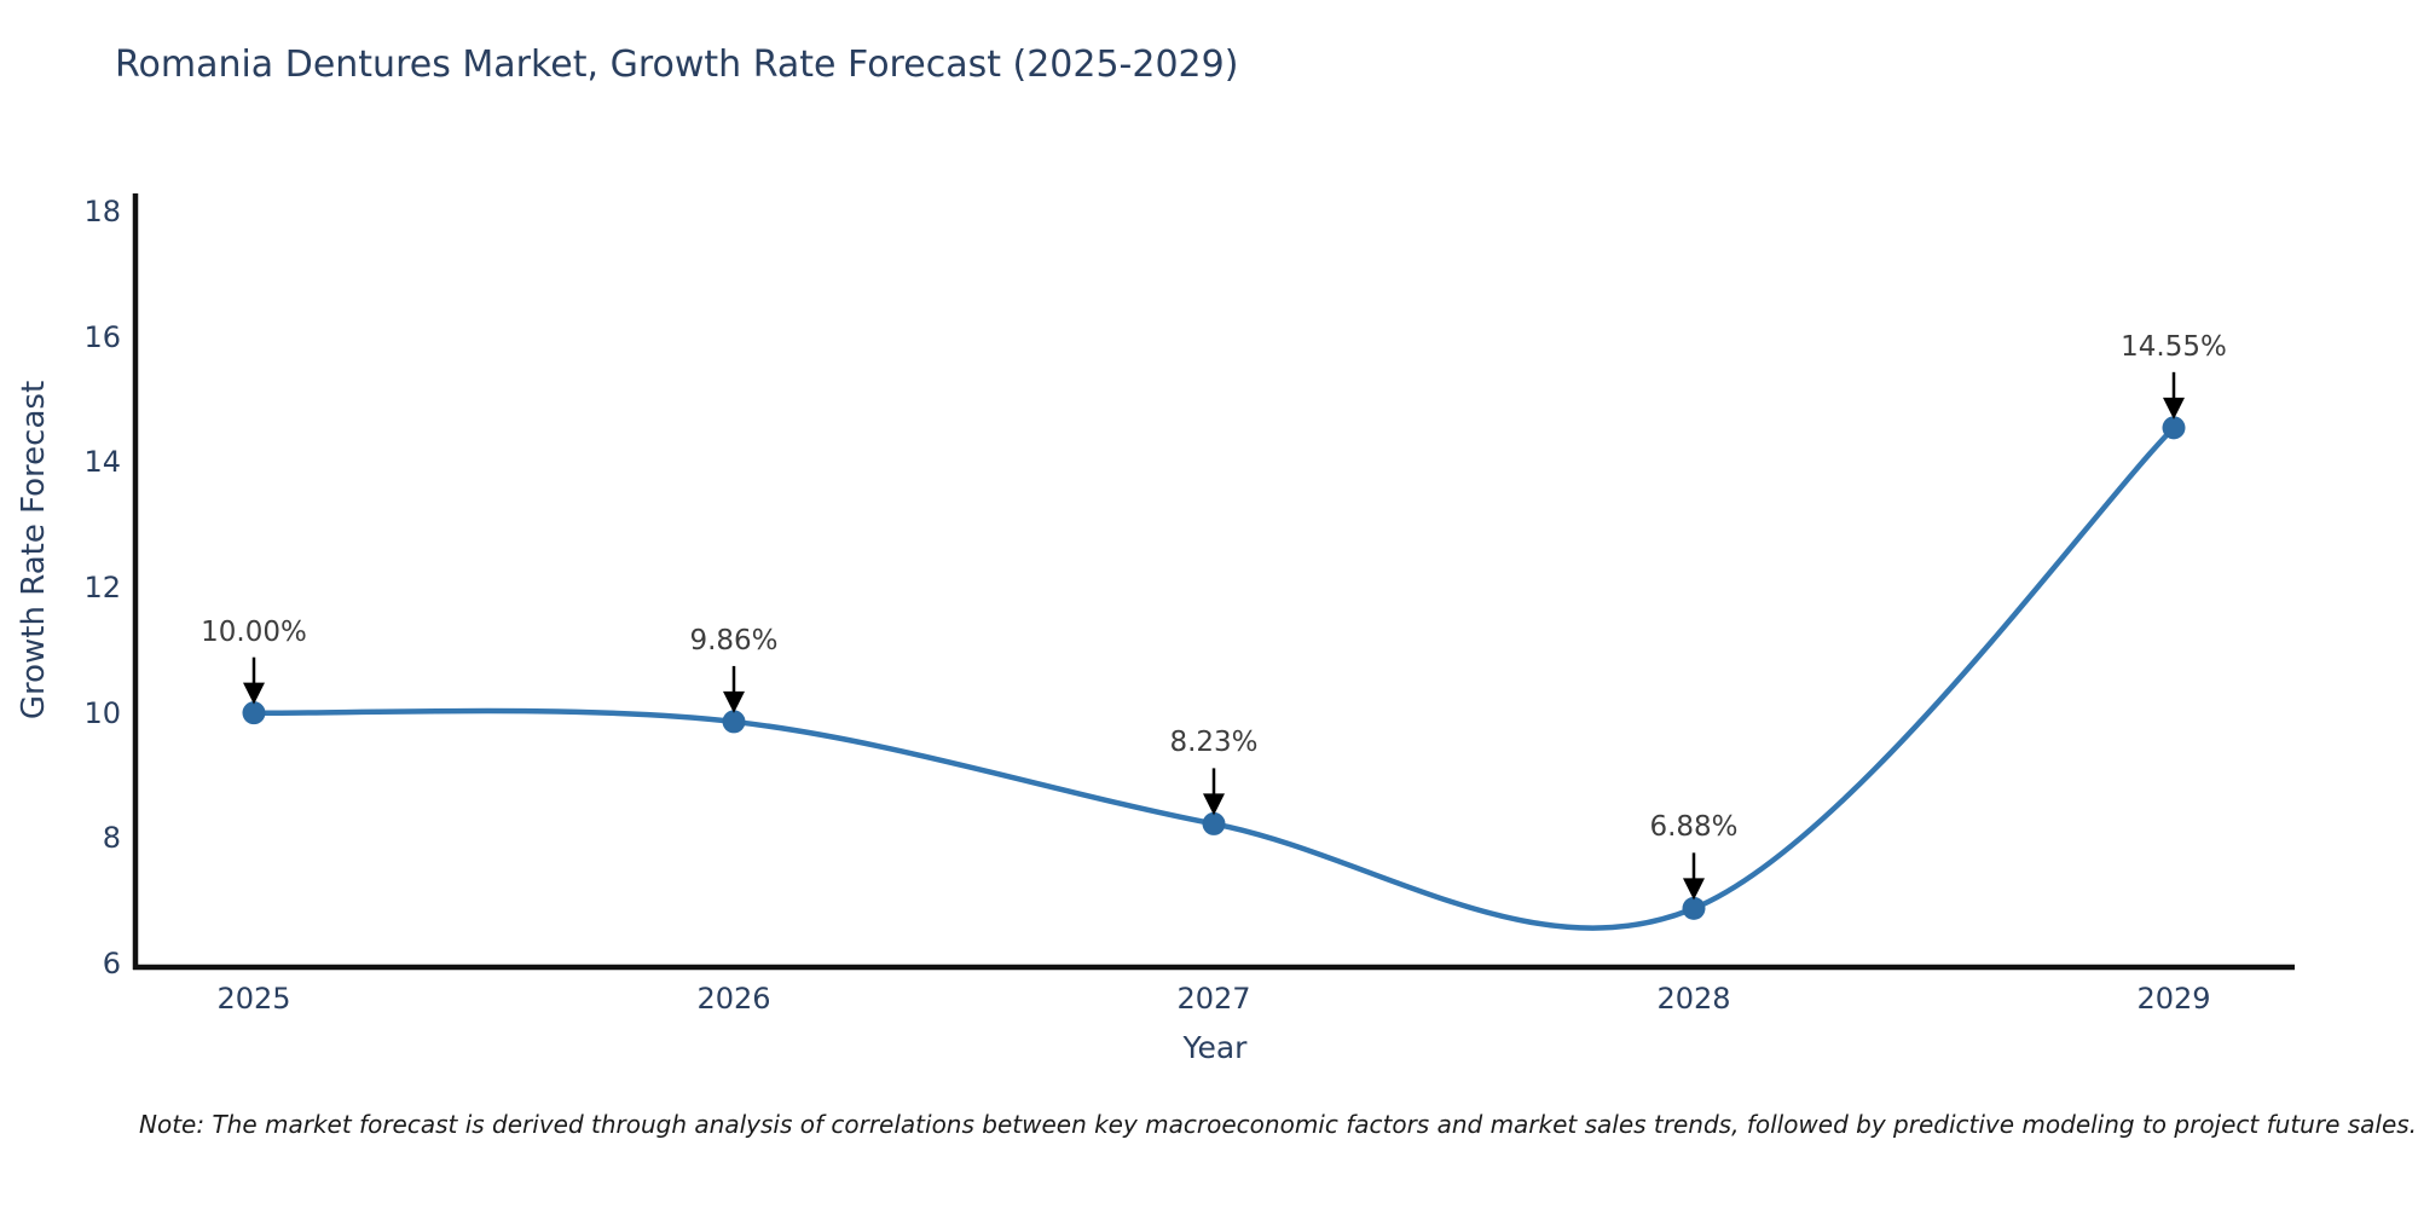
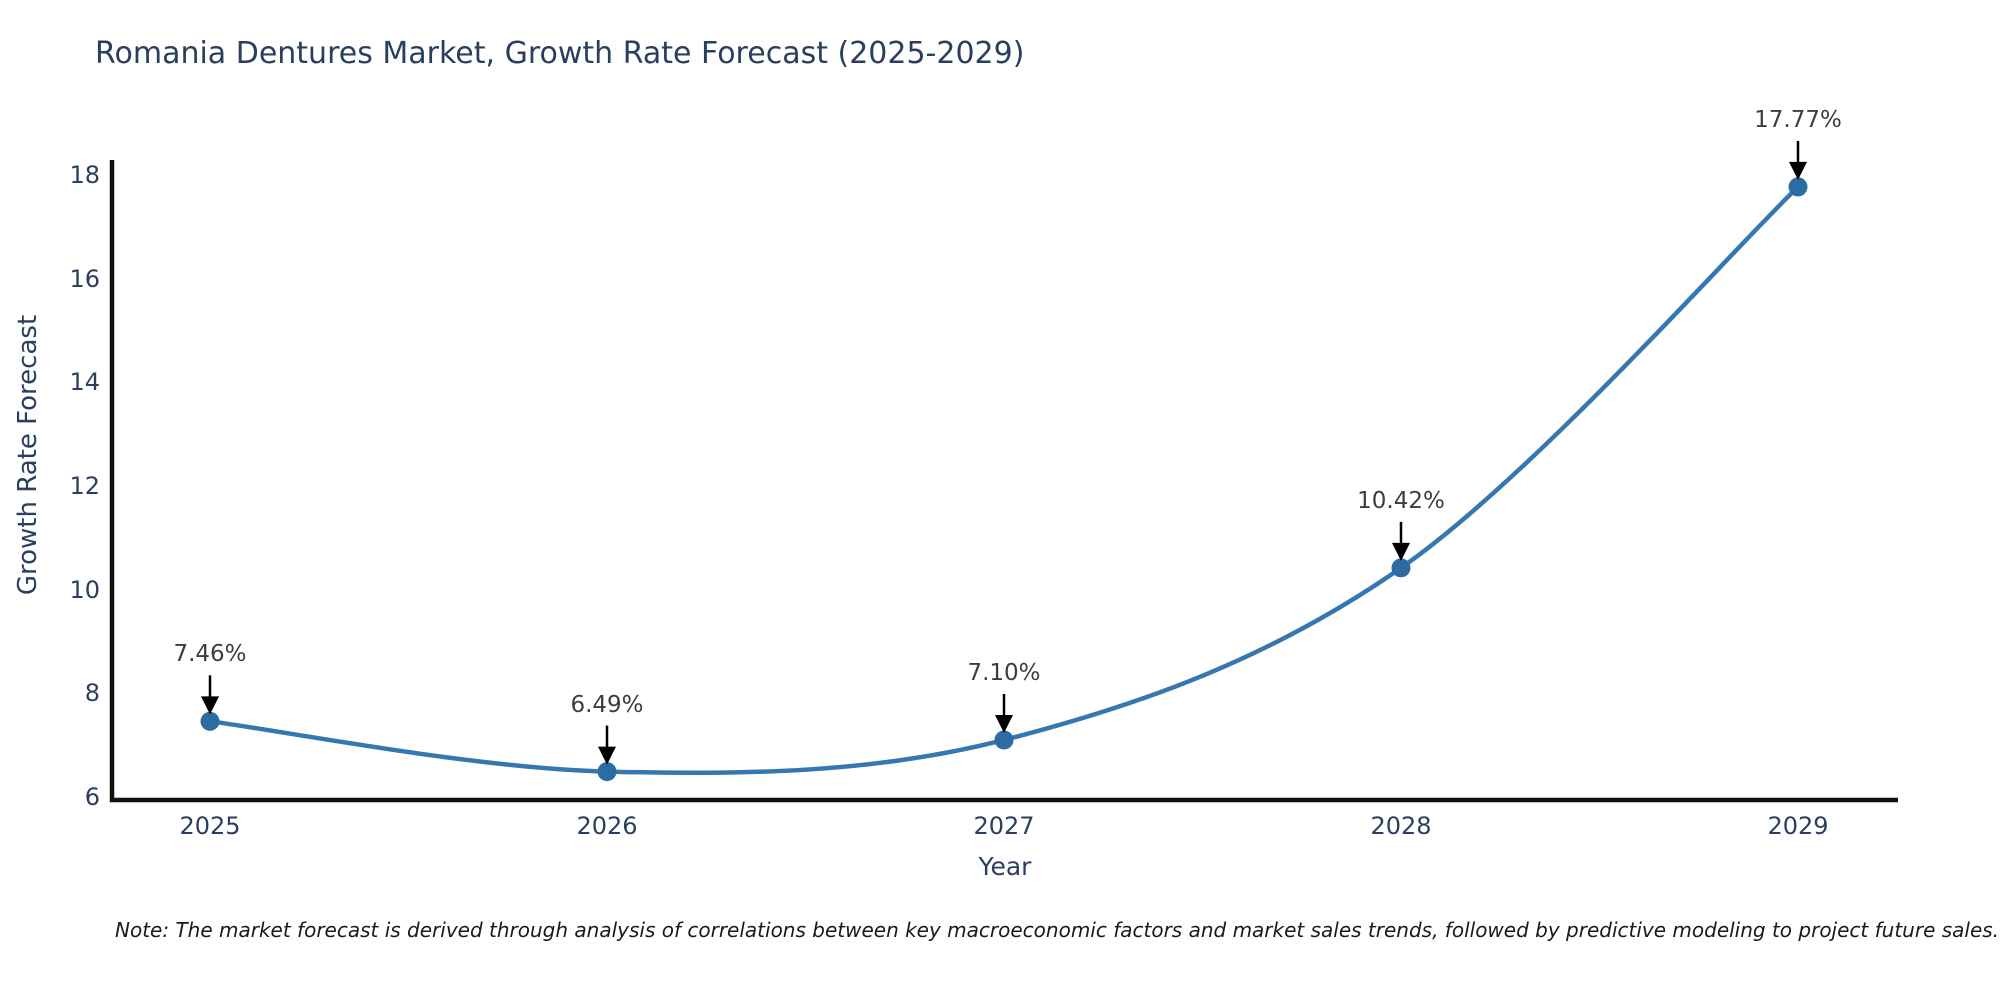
2025: 10.00% -> 7.46%
2026: 9.86% -> 6.49%
2027: 8.23% -> 7.10%
2028: 6.88% -> 10.42%
2029: 14.55% -> 17.77%
